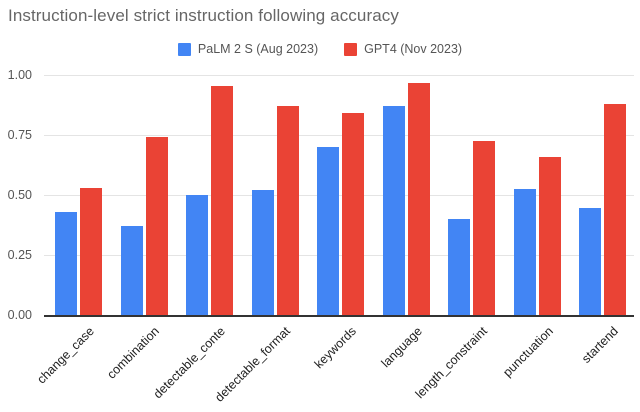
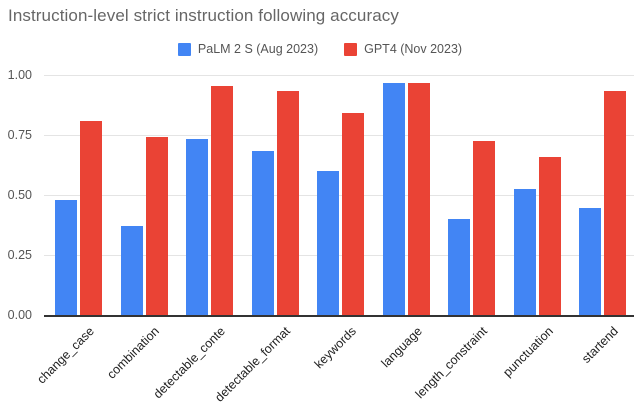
PaLM 2 S (Aug 2023)/change_case: 0.43 -> 0.48
GPT4 (Nov 2023)/change_case: 0.53 -> 0.81
PaLM 2 S (Aug 2023)/detectable_conte: 0.50 -> 0.73
PaLM 2 S (Aug 2023)/detectable_format: 0.52 -> 0.69
GPT4 (Nov 2023)/detectable_format: 0.87 -> 0.94
PaLM 2 S (Aug 2023)/keywords: 0.70 -> 0.60
PaLM 2 S (Aug 2023)/language: 0.87 -> 0.96
GPT4 (Nov 2023)/startend: 0.88 -> 0.94
